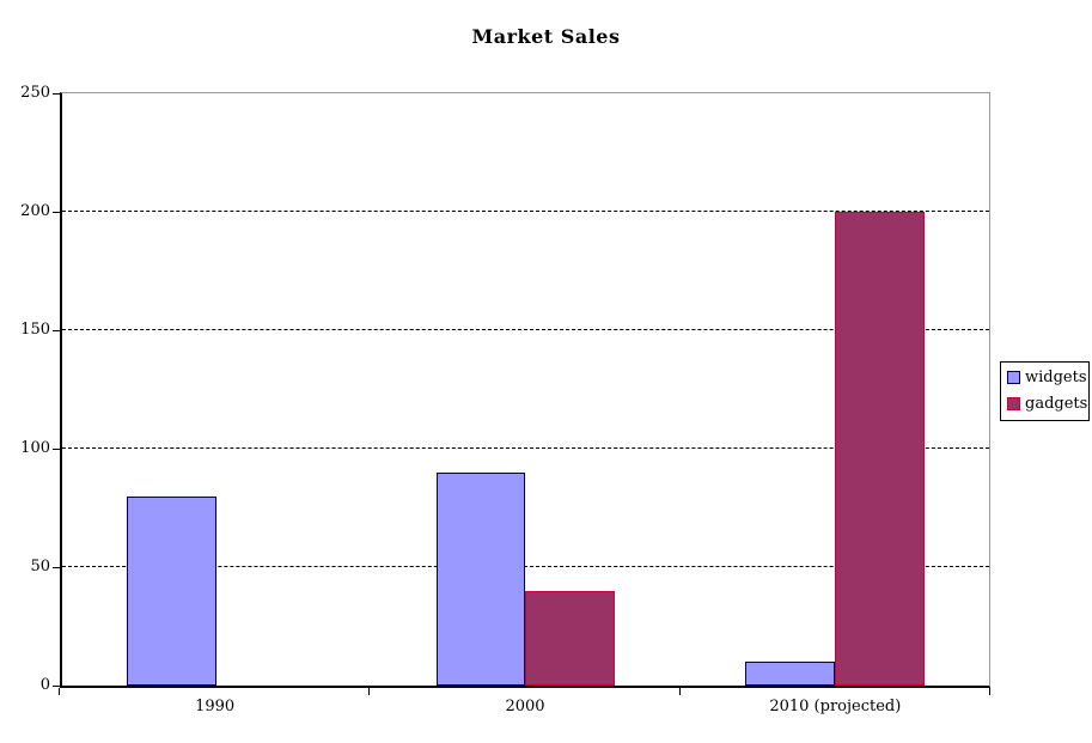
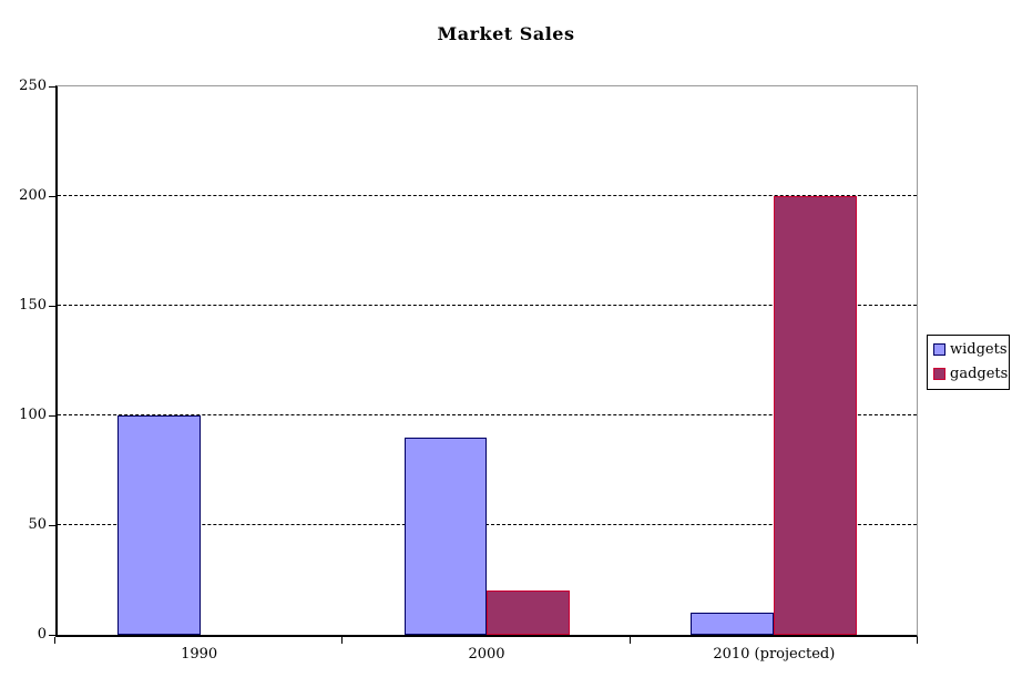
widgets/1990: 80 -> 100
gadgets/2000: 40 -> 20
